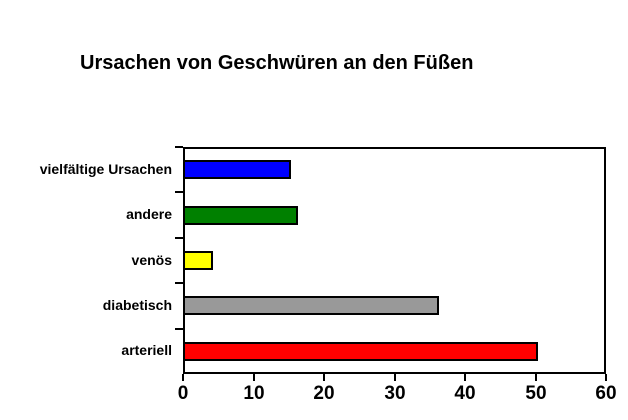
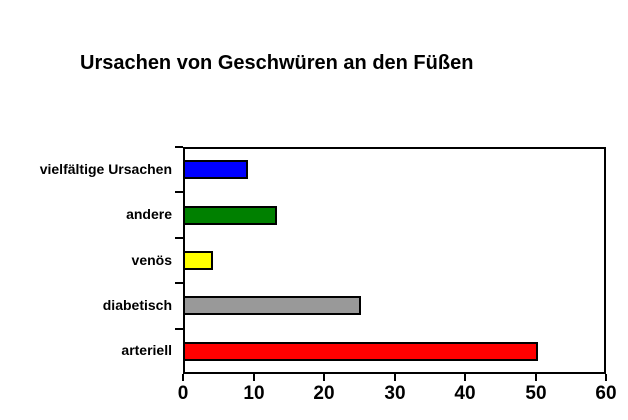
vielfältige Ursachen: 15 -> 9
andere: 16 -> 13
diabetisch: 36 -> 25
